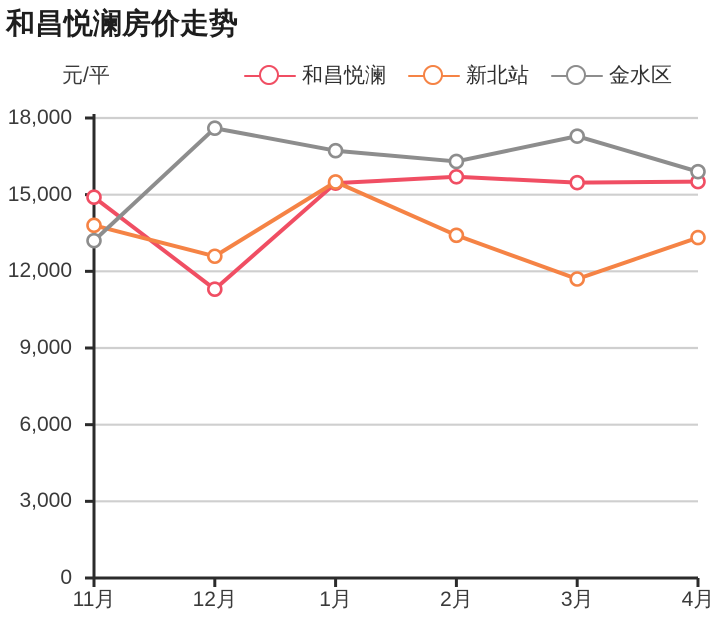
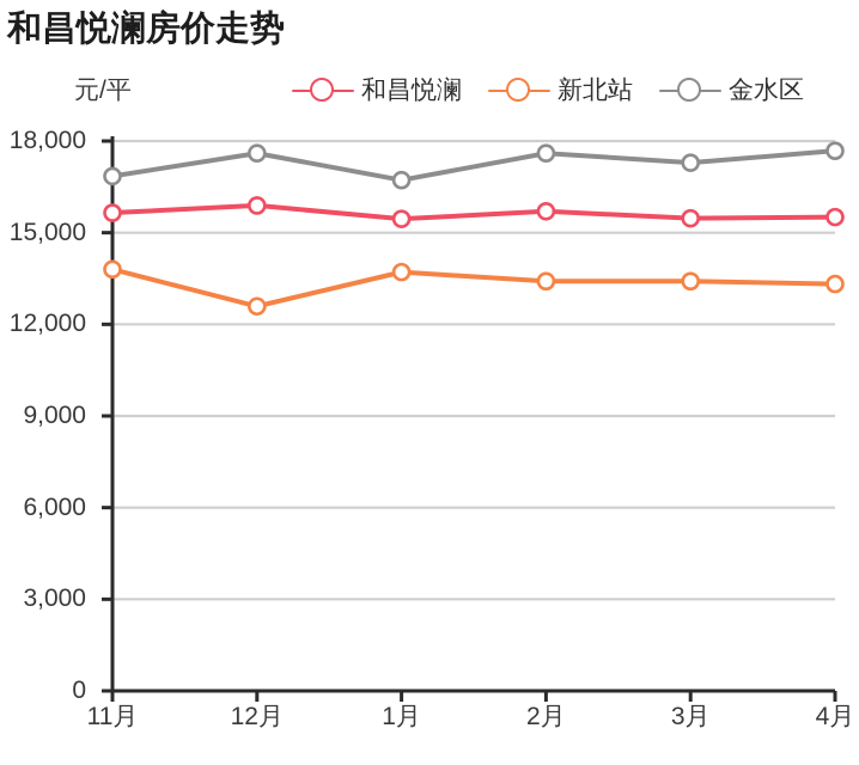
和昌悦澜/11月: 14900 -> 15600
金水区/11月: 13200 -> 16800
和昌悦澜/12月: 11300 -> 15900
新北站/1月: 15500 -> 13700
金水区/2月: 16300 -> 17600
新北站/3月: 11700 -> 13400
金水区/4月: 15900 -> 17700
